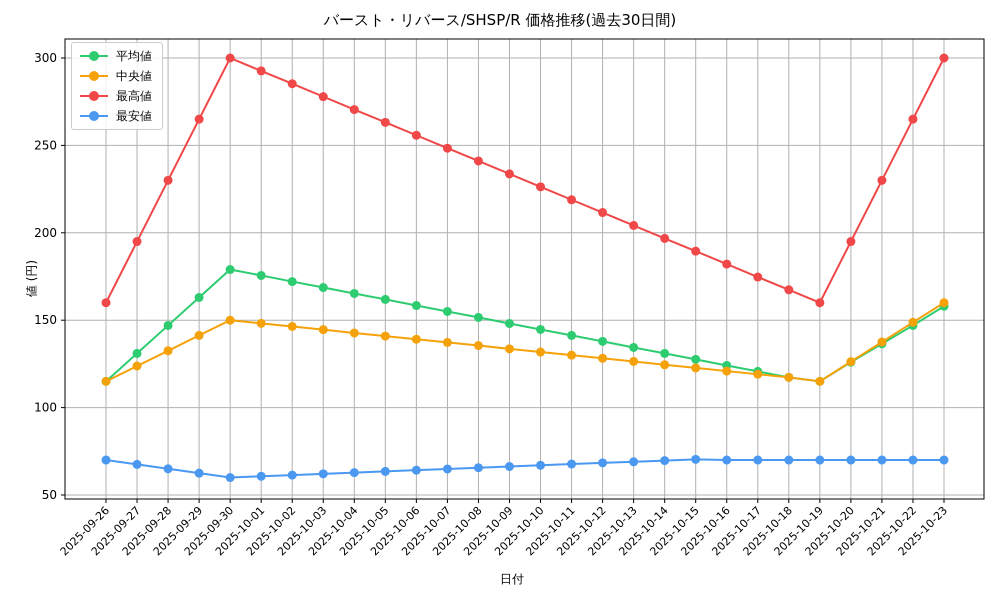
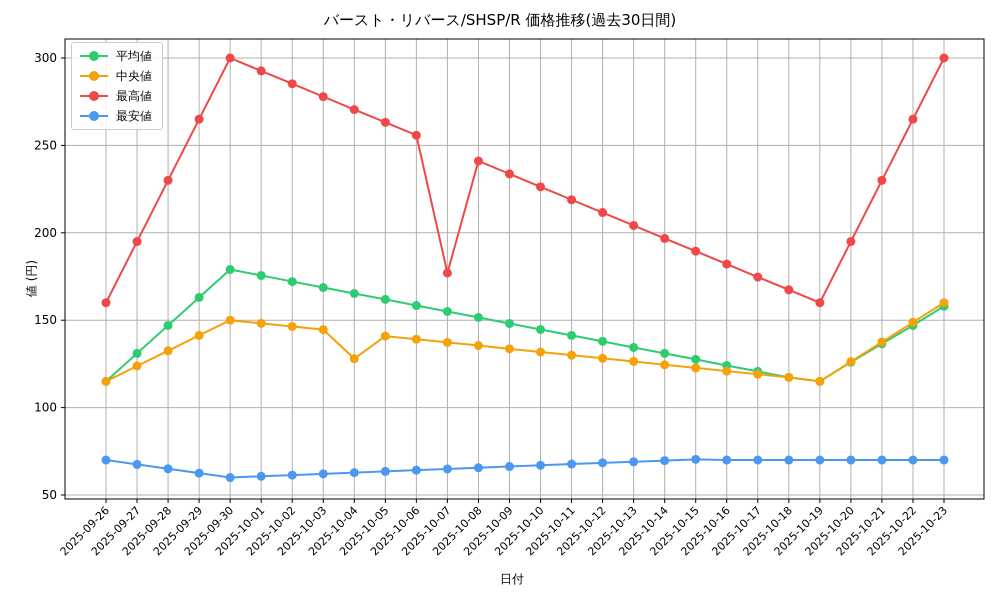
中央値/2025-10-04: 143 -> 128
最高値/2025-10-07: 248 -> 177
